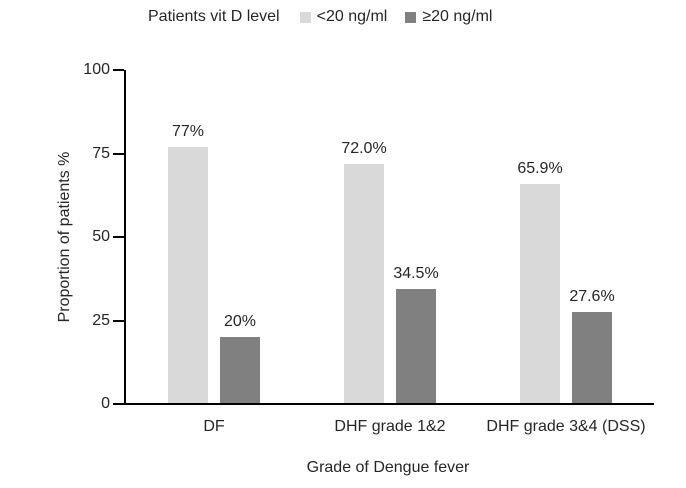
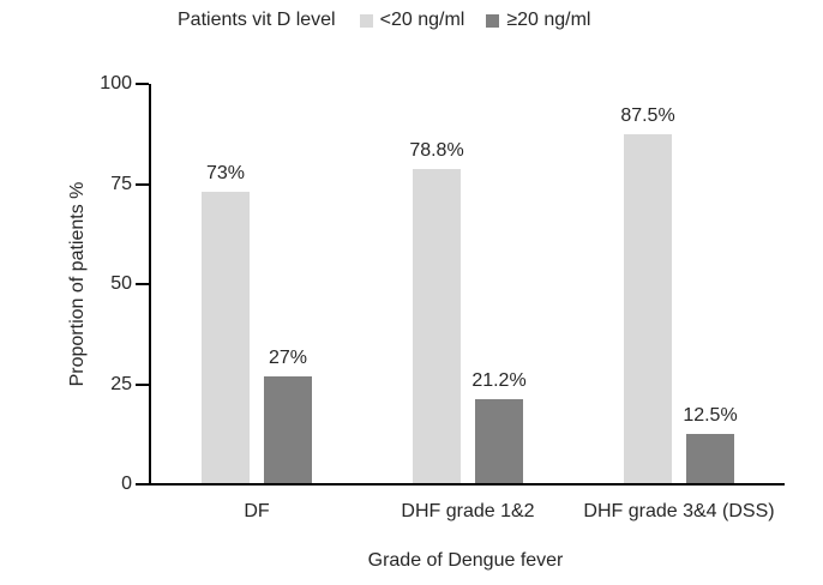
<20 ng/ml/DF: 77% -> 73%
≥20 ng/ml/DF: 20% -> 27%
<20 ng/ml/DHF grade 1&2: 72.0% -> 78.8%
≥20 ng/ml/DHF grade 1&2: 34.5% -> 21.2%
<20 ng/ml/DHF grade 3&4 (DSS): 65.9% -> 87.5%
≥20 ng/ml/DHF grade 3&4 (DSS): 27.6% -> 12.5%
